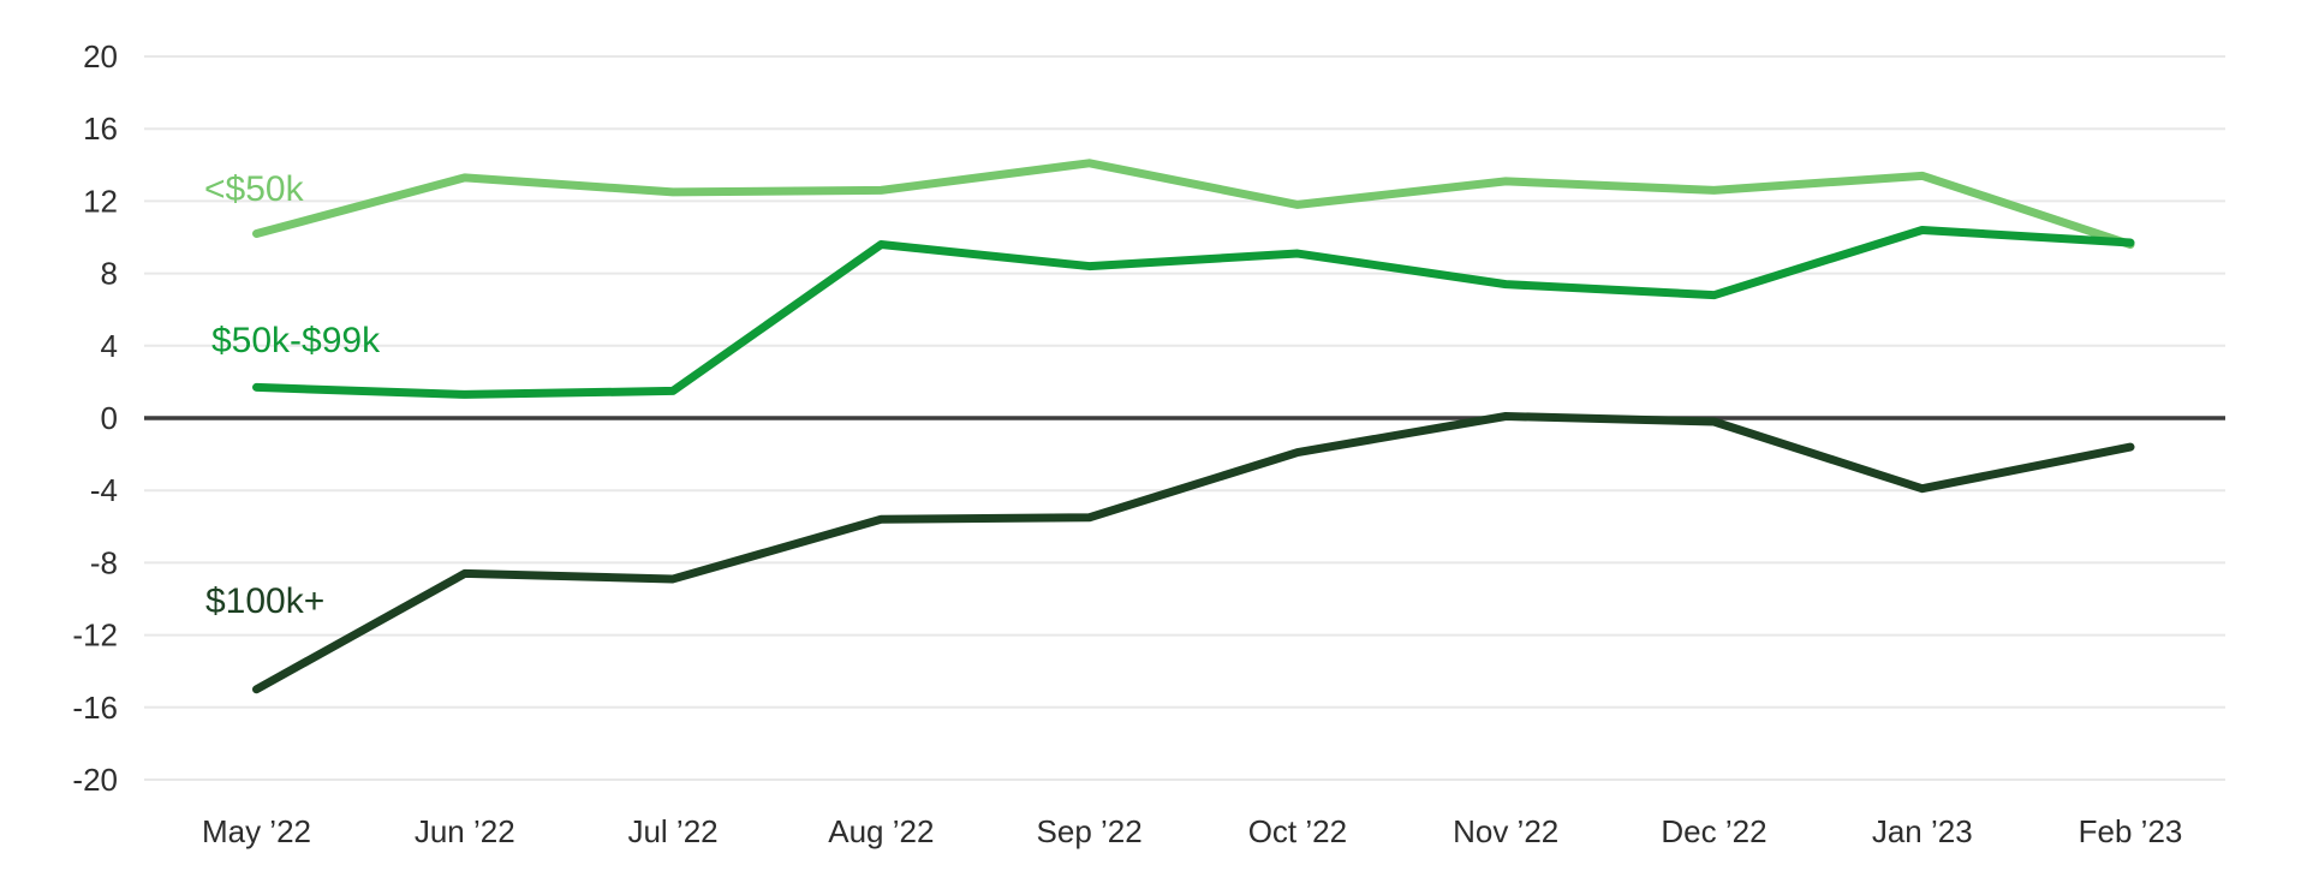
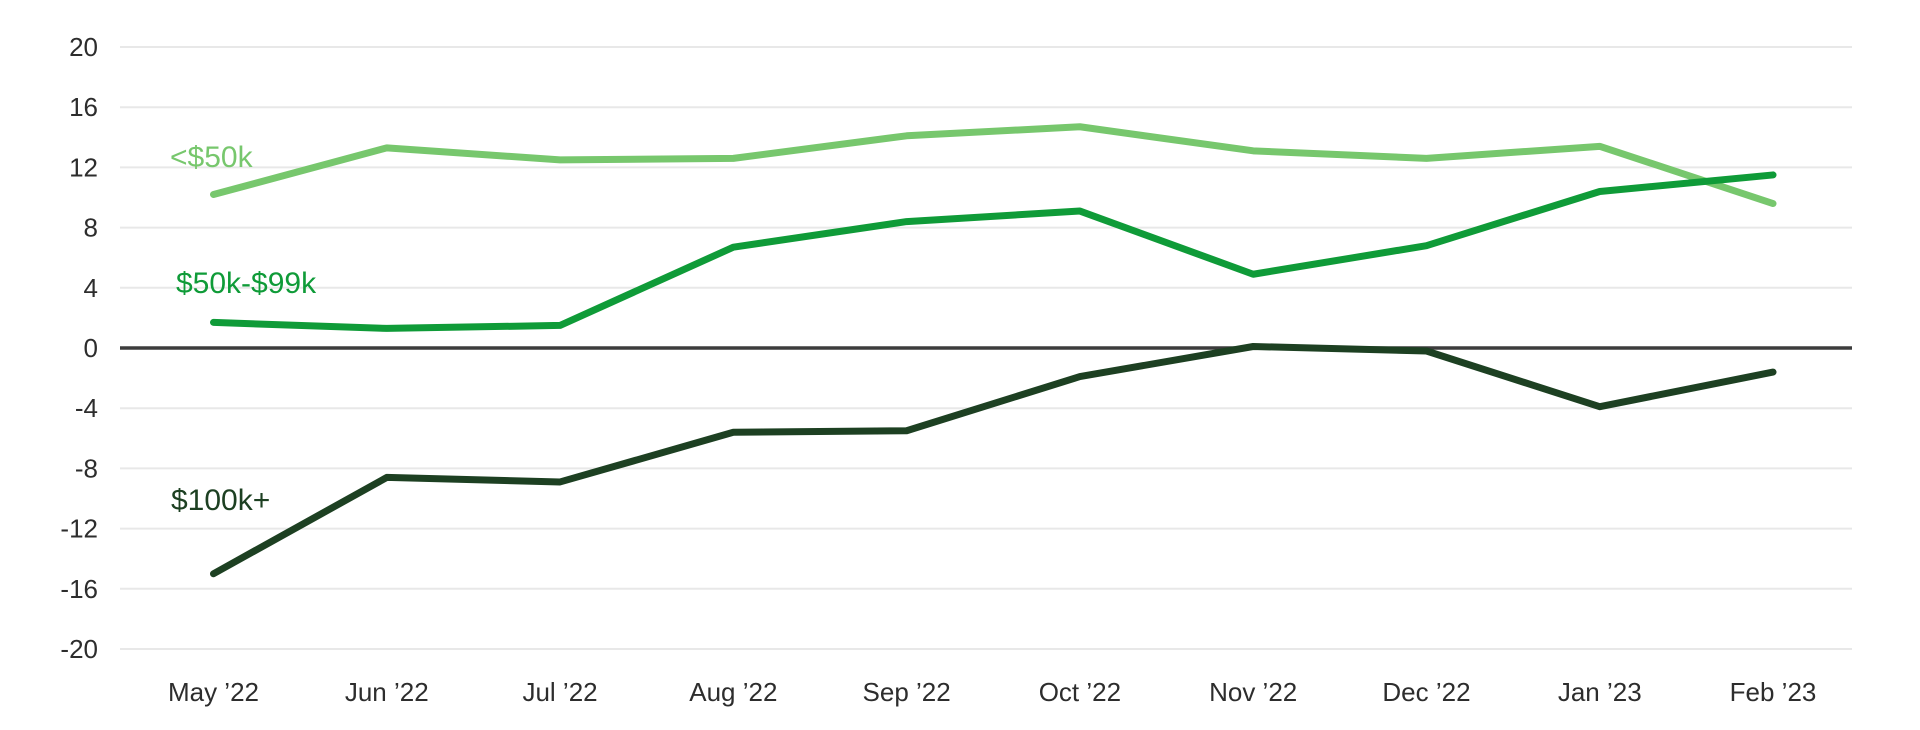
$50k-$99k/Aug ’22: 9.6 -> 6.7
<$50k/Oct ’22: 11.8 -> 14.7
$50k-$99k/Nov ’22: 7.4 -> 4.9
$50k-$99k/Feb ’23: 9.7 -> 11.5
